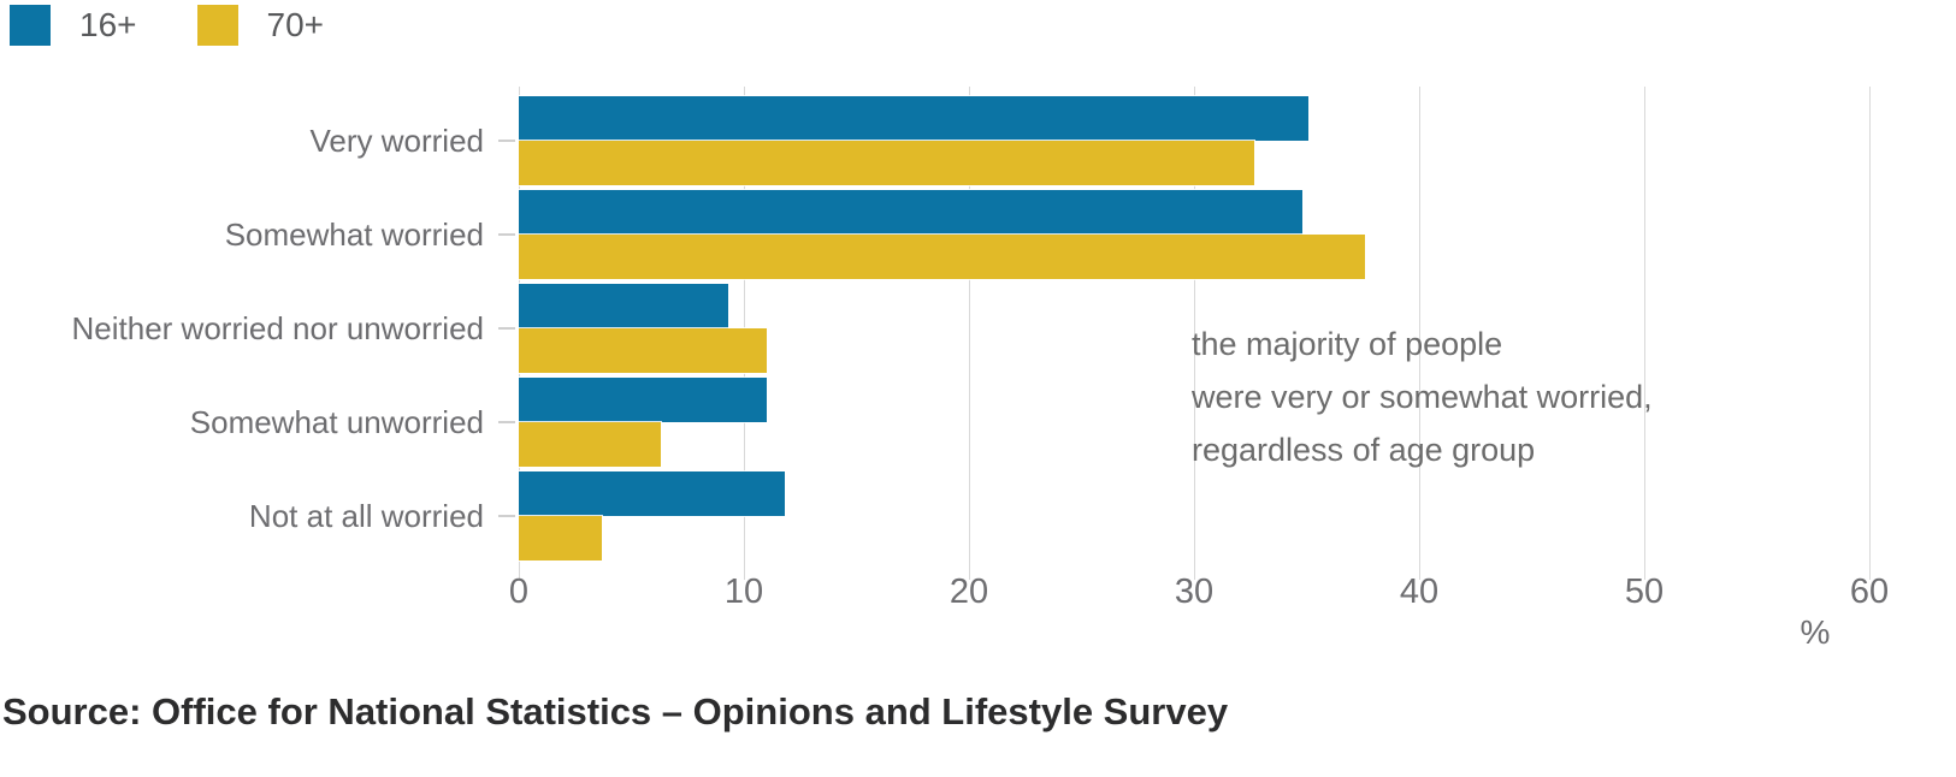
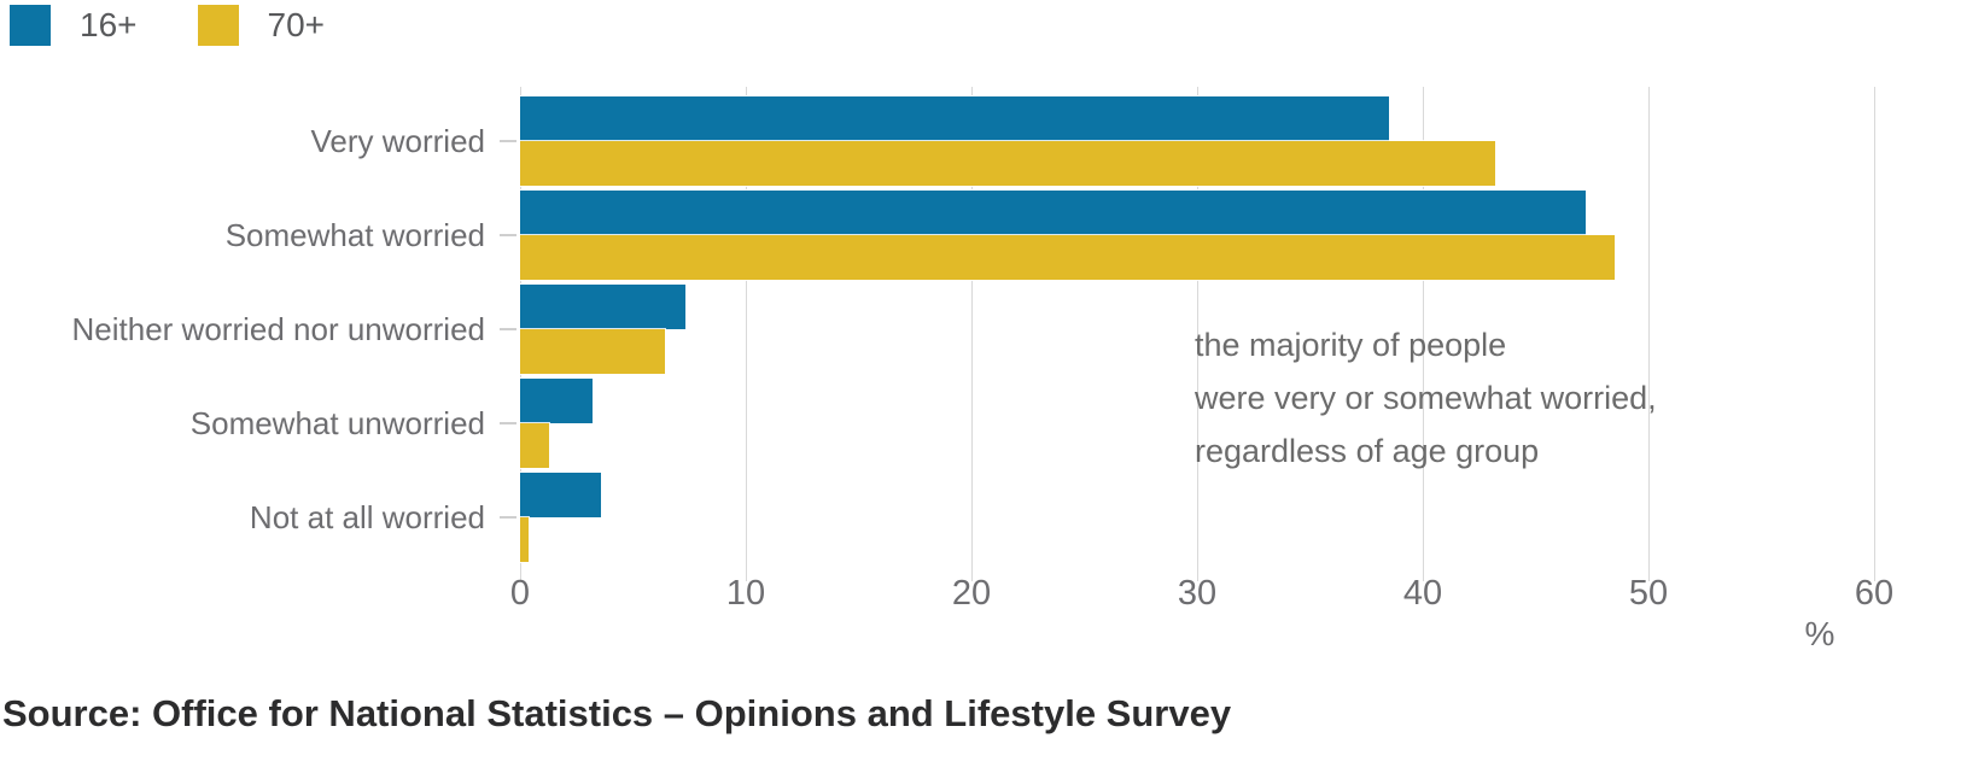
16+/Very worried: 35.1 -> 38.5
70+/Very worried: 32.7 -> 43.2
16+/Somewhat worried: 34.8 -> 47.2
70+/Somewhat worried: 37.6 -> 48.5
16+/Neither worried nor unworried: 9.3 -> 7.3
70+/Neither worried nor unworried: 11.0 -> 6.4
16+/Somewhat unworried: 11.0 -> 3.2
70+/Somewhat unworried: 6.3 -> 1.3
16+/Not at all worried: 11.8 -> 3.6
70+/Not at all worried: 3.7 -> 0.4
